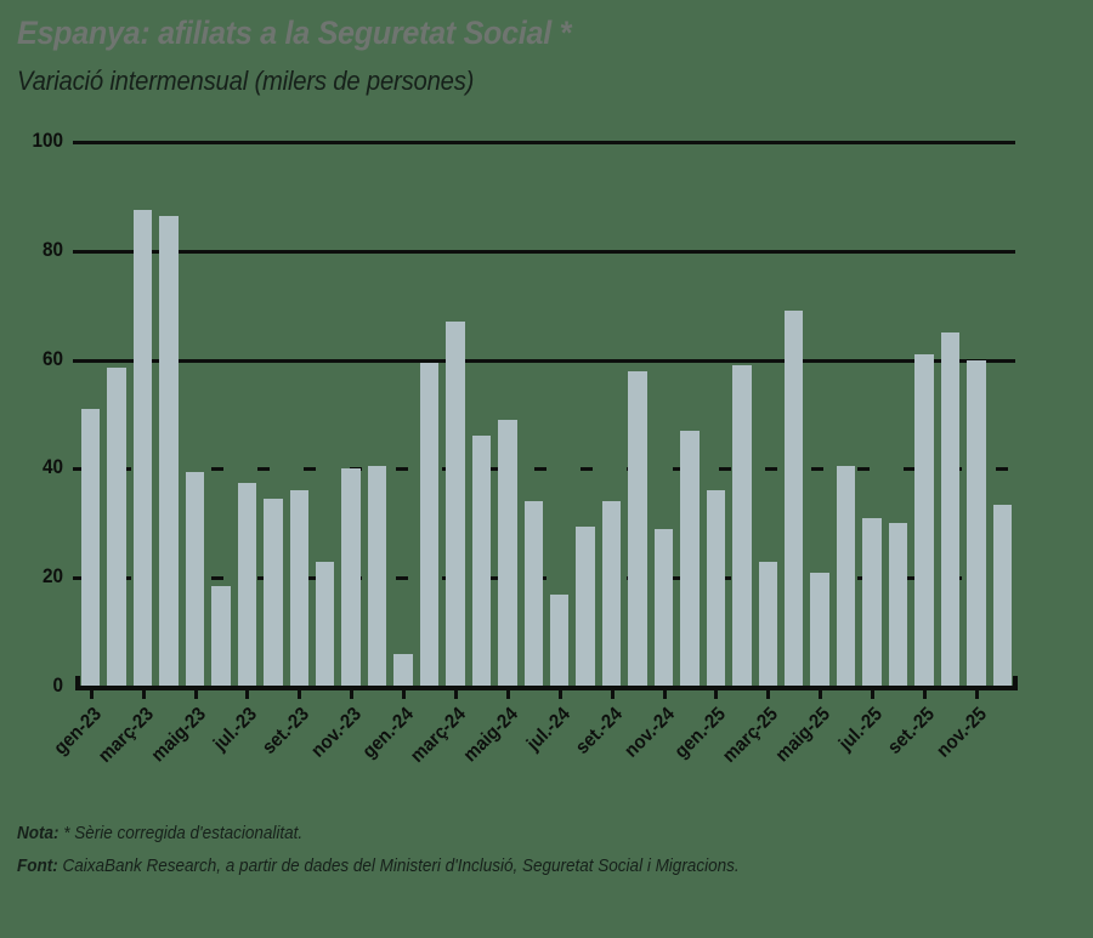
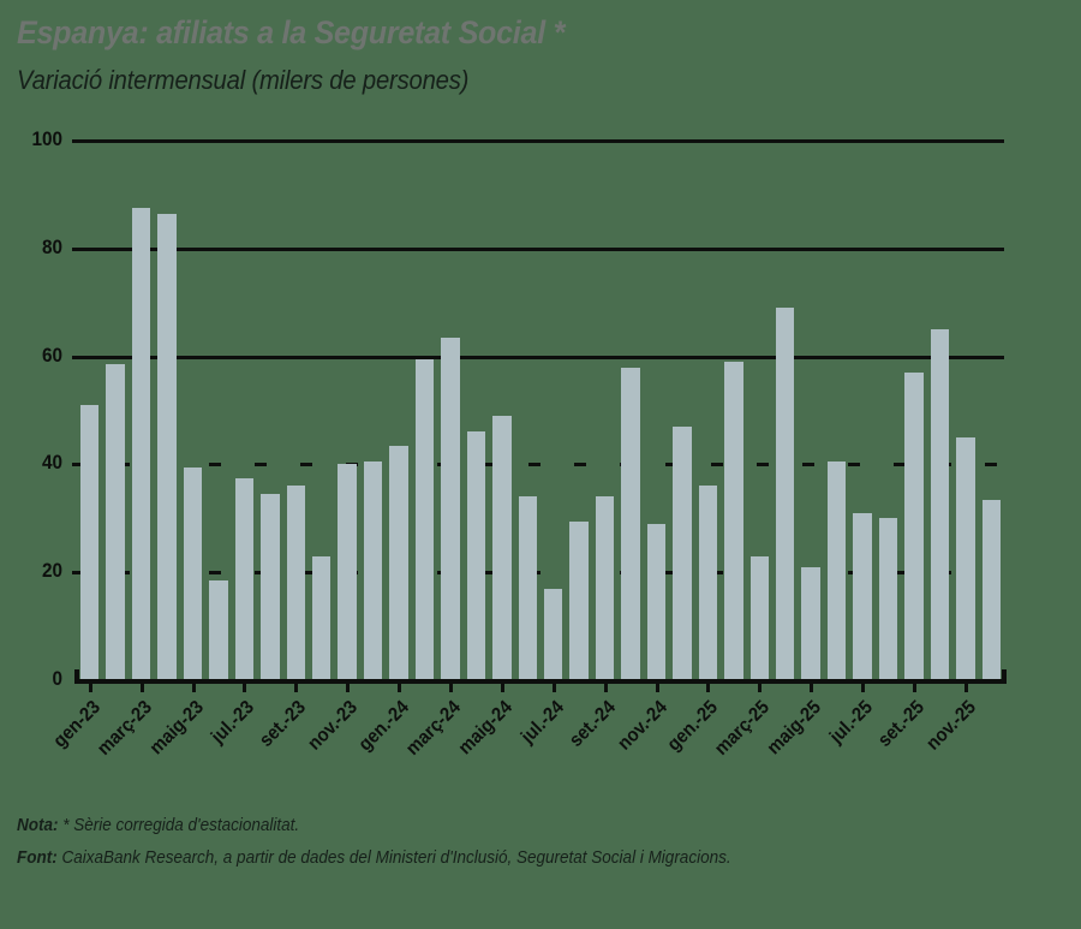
gen.-24: 6 -> 44
març-24: 67 -> 64
set.-25: 61 -> 57
nov.-25: 60 -> 45
